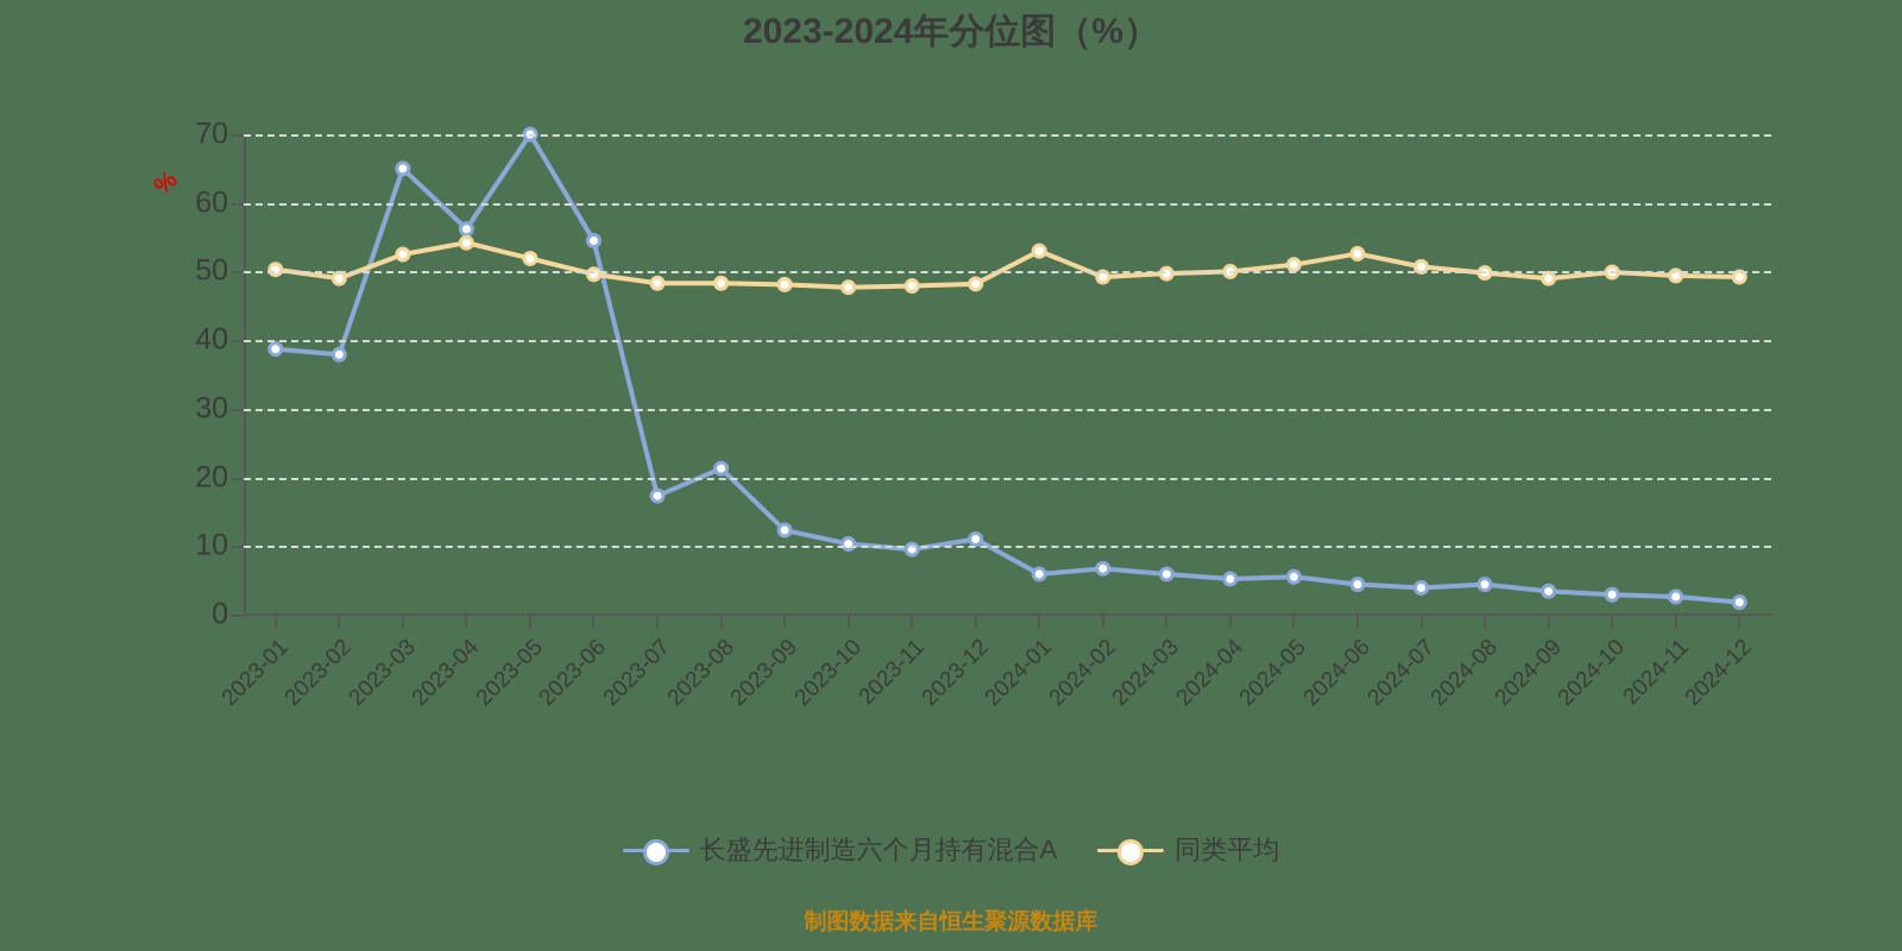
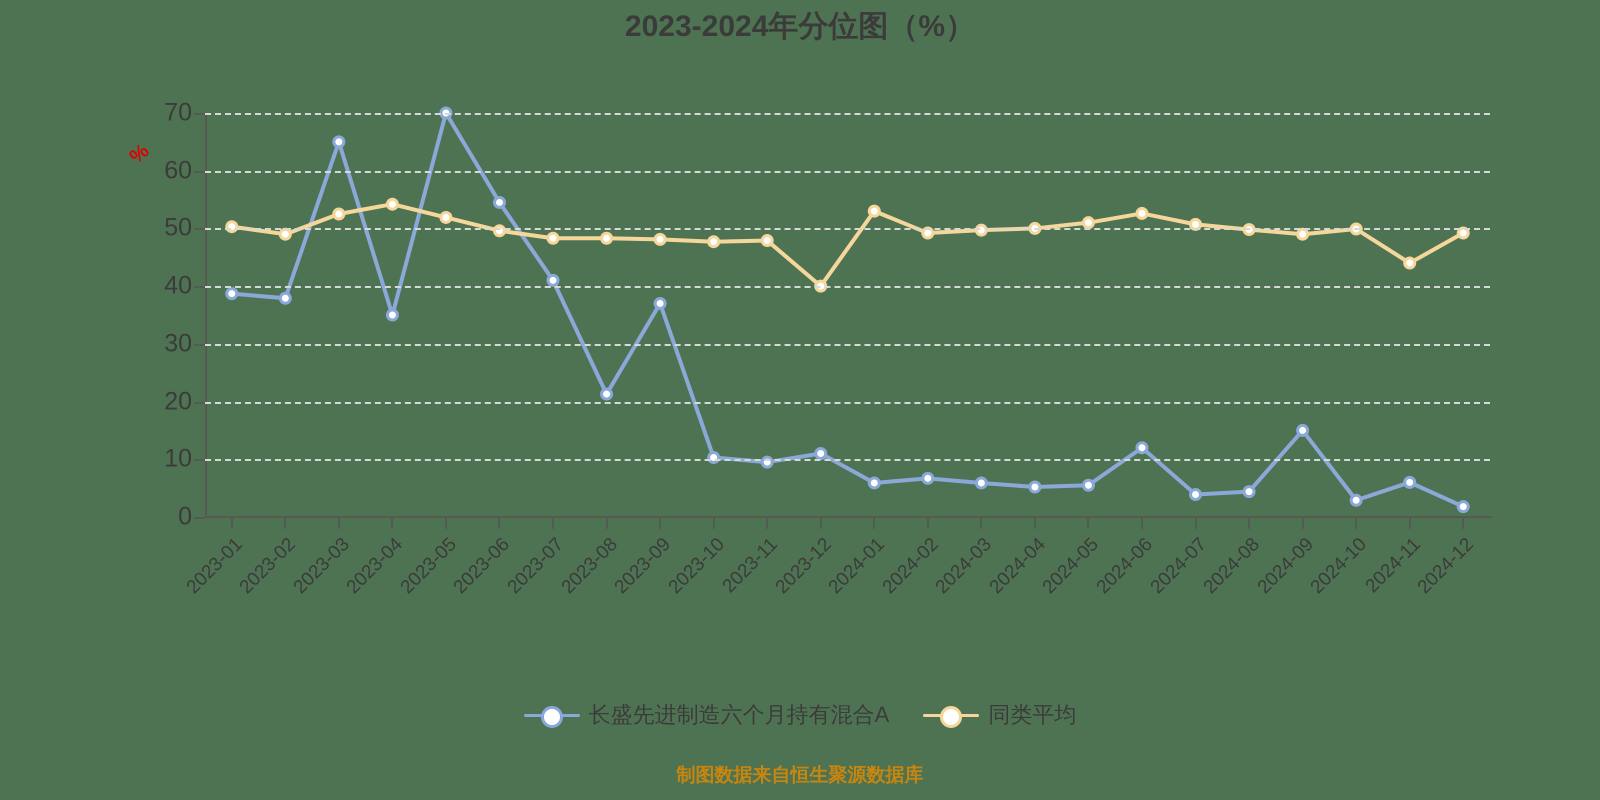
长盛先进制造六个月持有混合A/2023-04: 56 -> 35
长盛先进制造六个月持有混合A/2023-07: 17 -> 41
长盛先进制造六个月持有混合A/2023-09: 12 -> 37
同类平均/2023-12: 48 -> 40
长盛先进制造六个月持有混合A/2024-06: 4 -> 12
长盛先进制造六个月持有混合A/2024-09: 3 -> 15
长盛先进制造六个月持有混合A/2024-11: 3 -> 6
同类平均/2024-11: 49 -> 44
